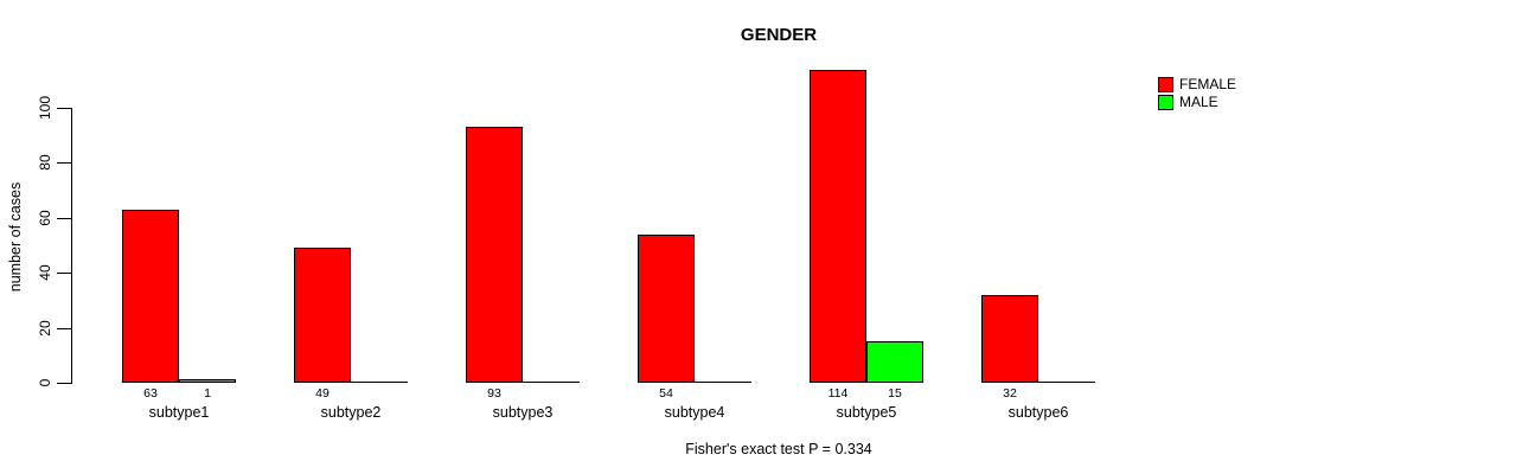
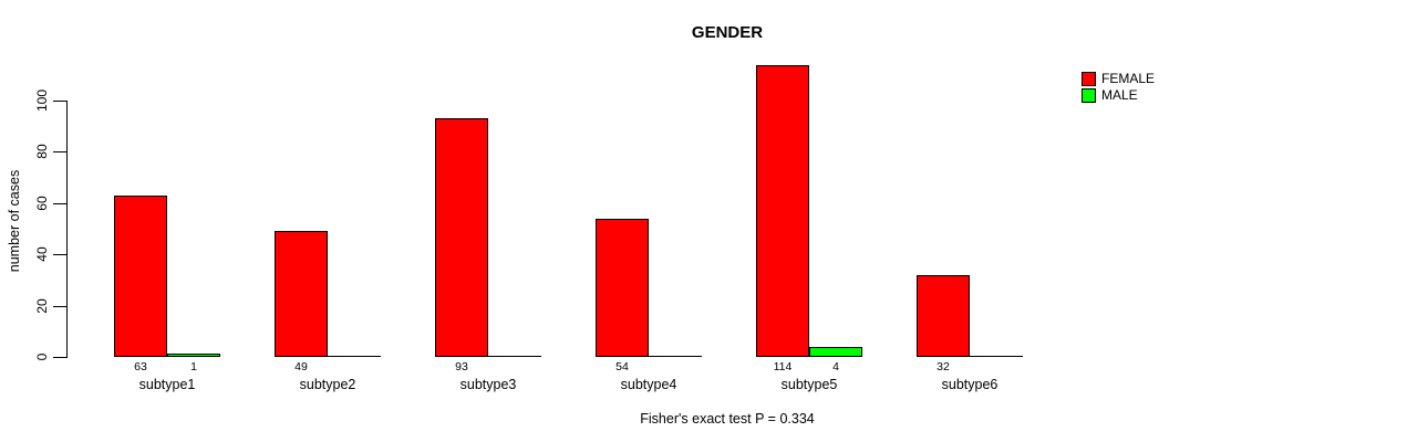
MALE/subtype5: 15 -> 4
